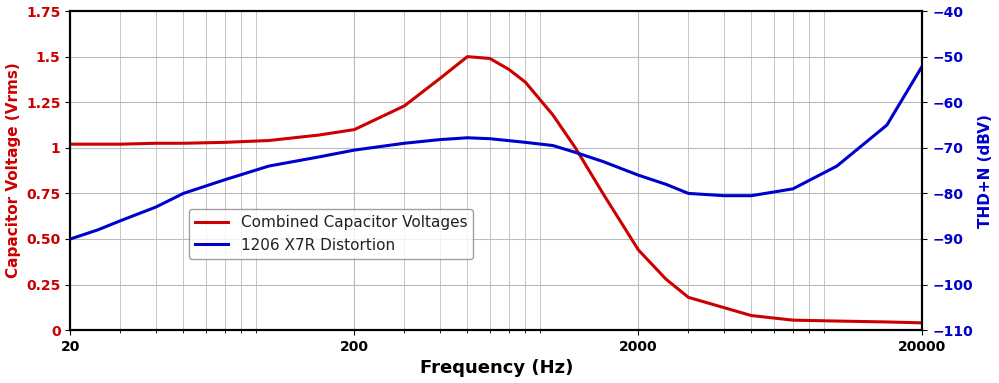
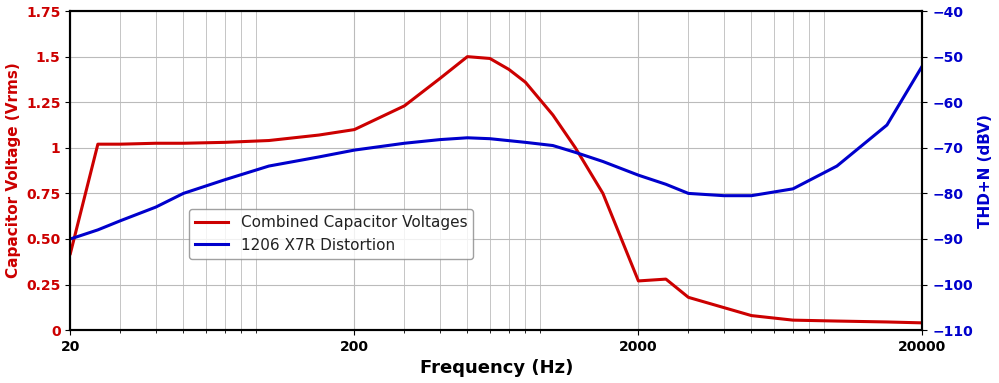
Combined Capacitor Voltages/20: 1.02 -> 0.42
Combined Capacitor Voltages/2000: 0.44 -> 0.27
